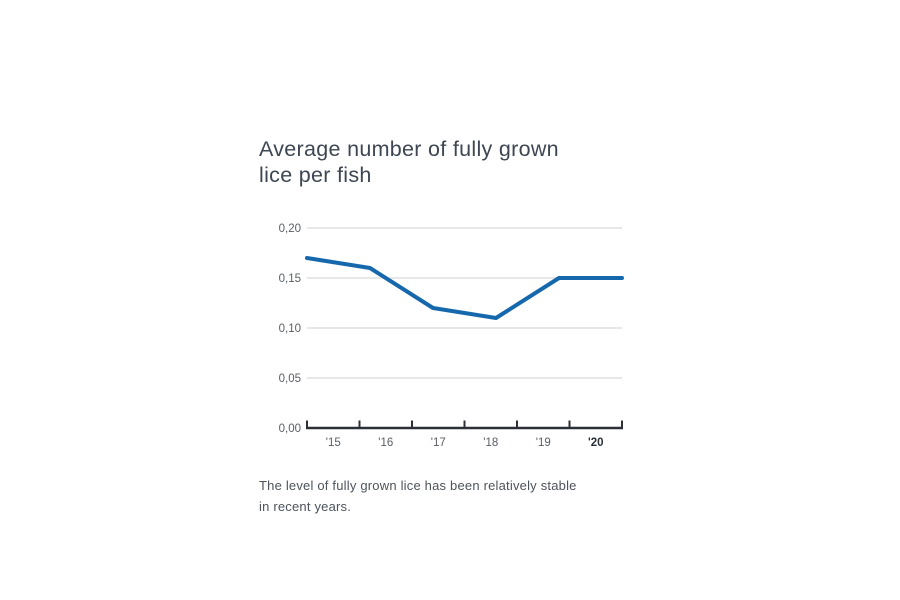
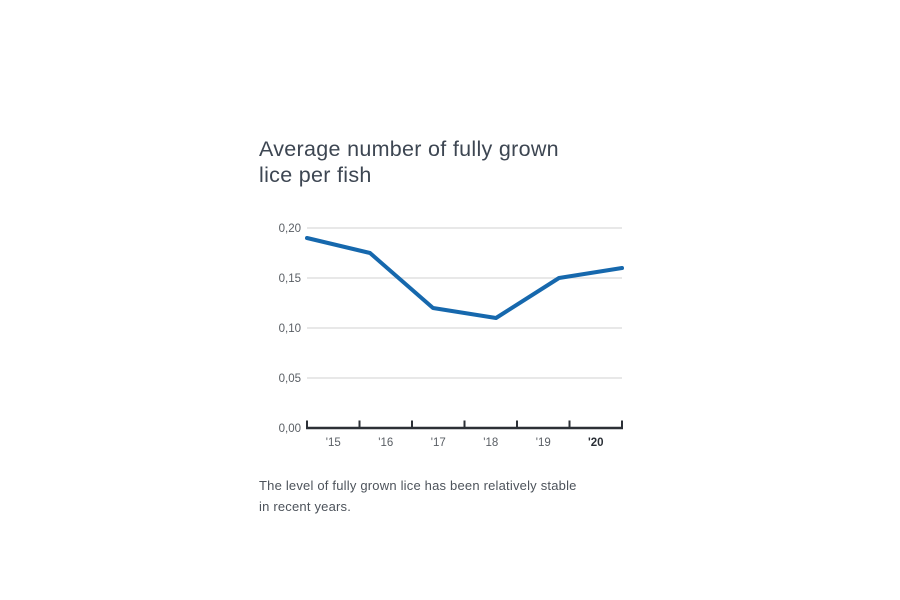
'15: 0,17 -> 0,19
'16: 0,16 -> 0,17
'20: 0,15 -> 0,16
